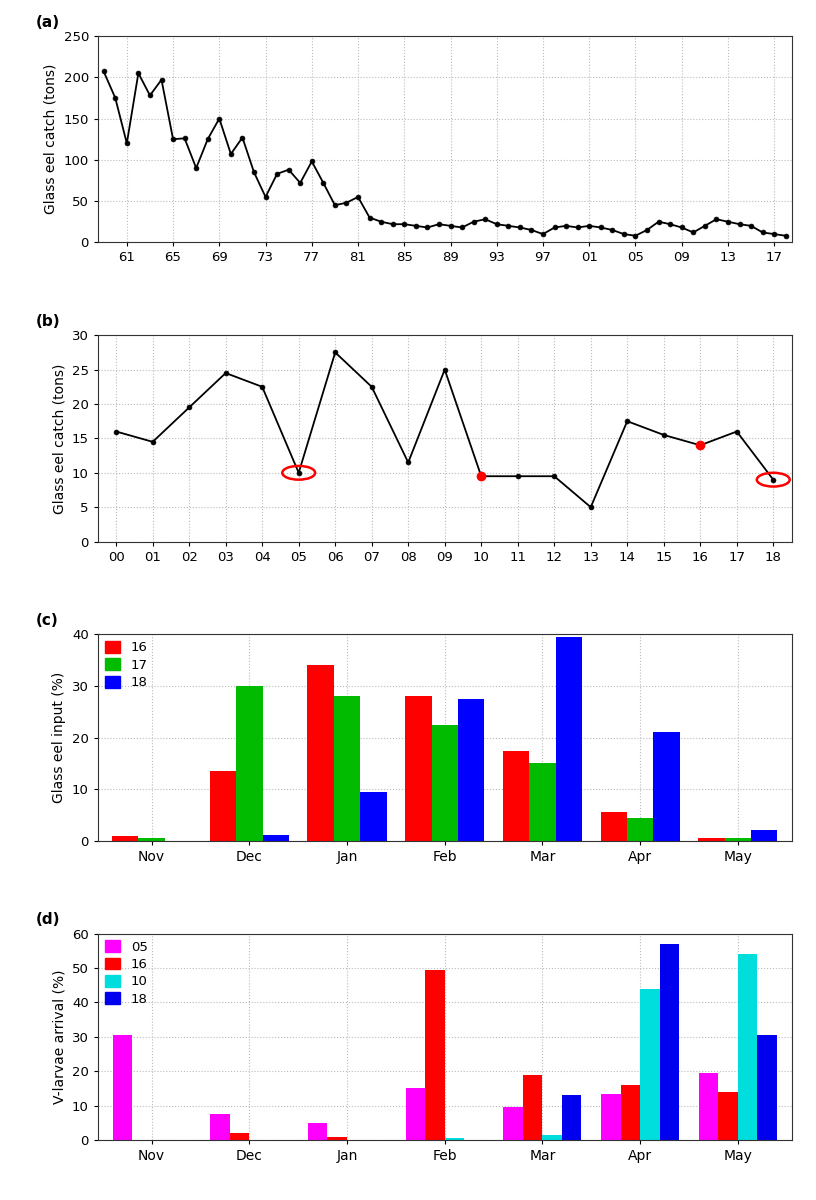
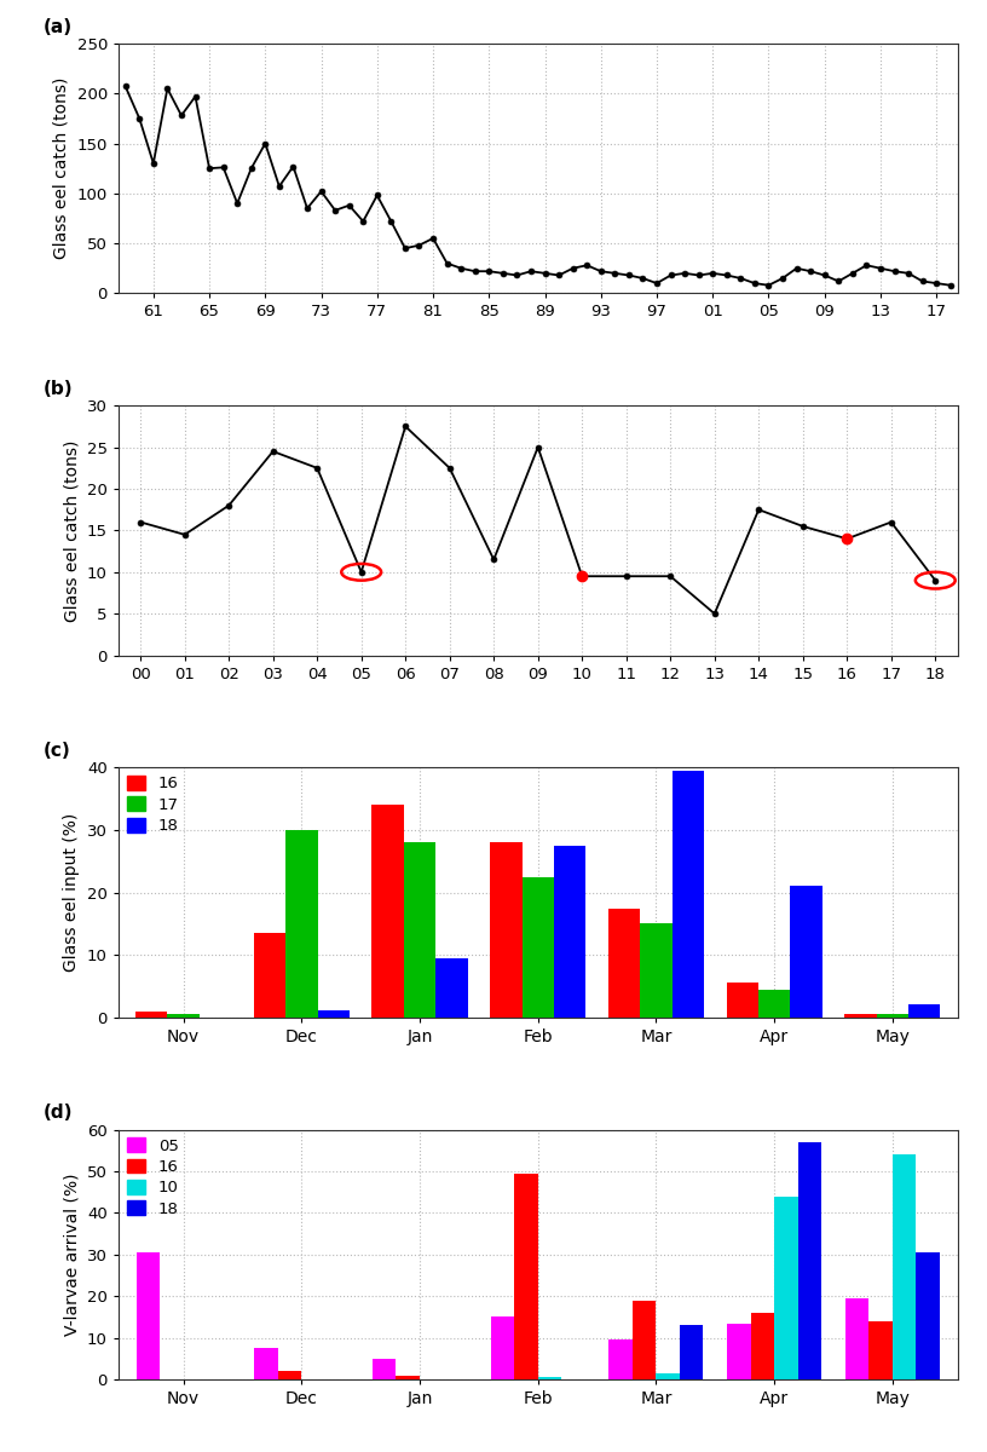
61: 120 -> 130
73: 55 -> 102
02: 19.5 -> 18.0
